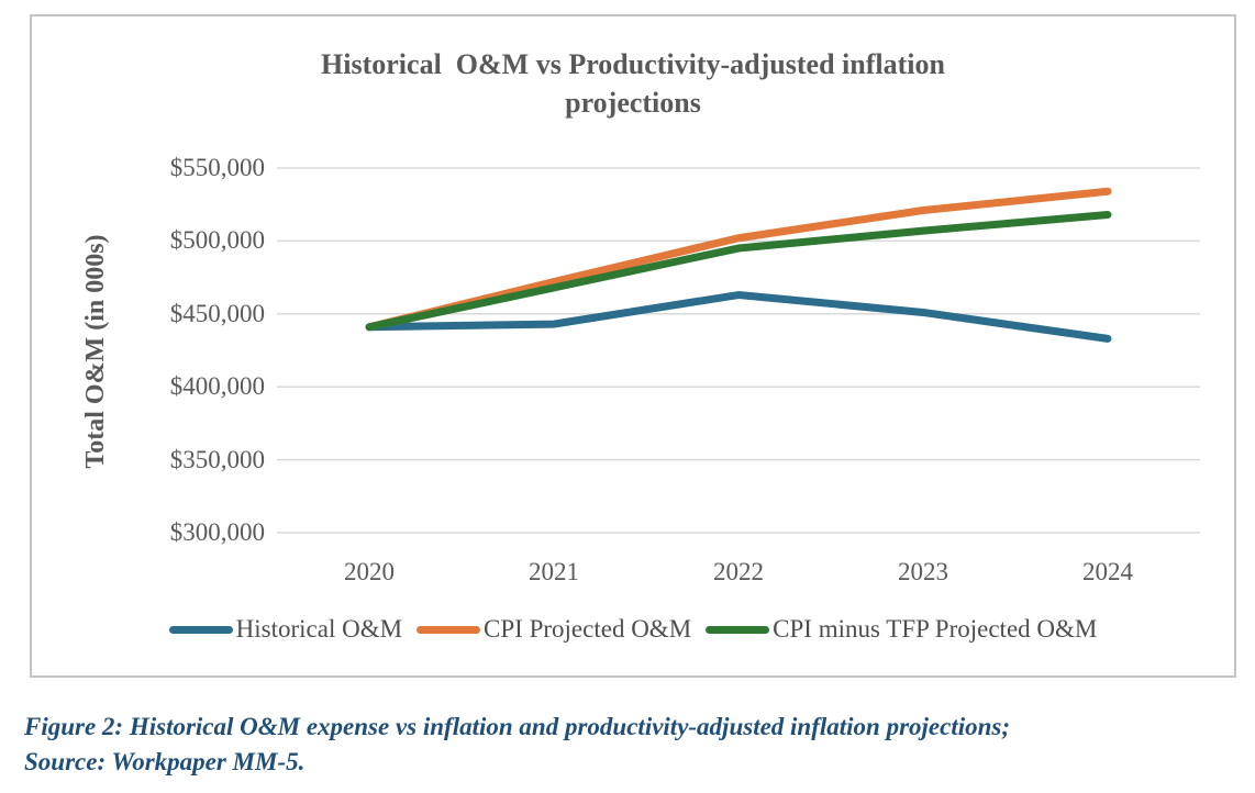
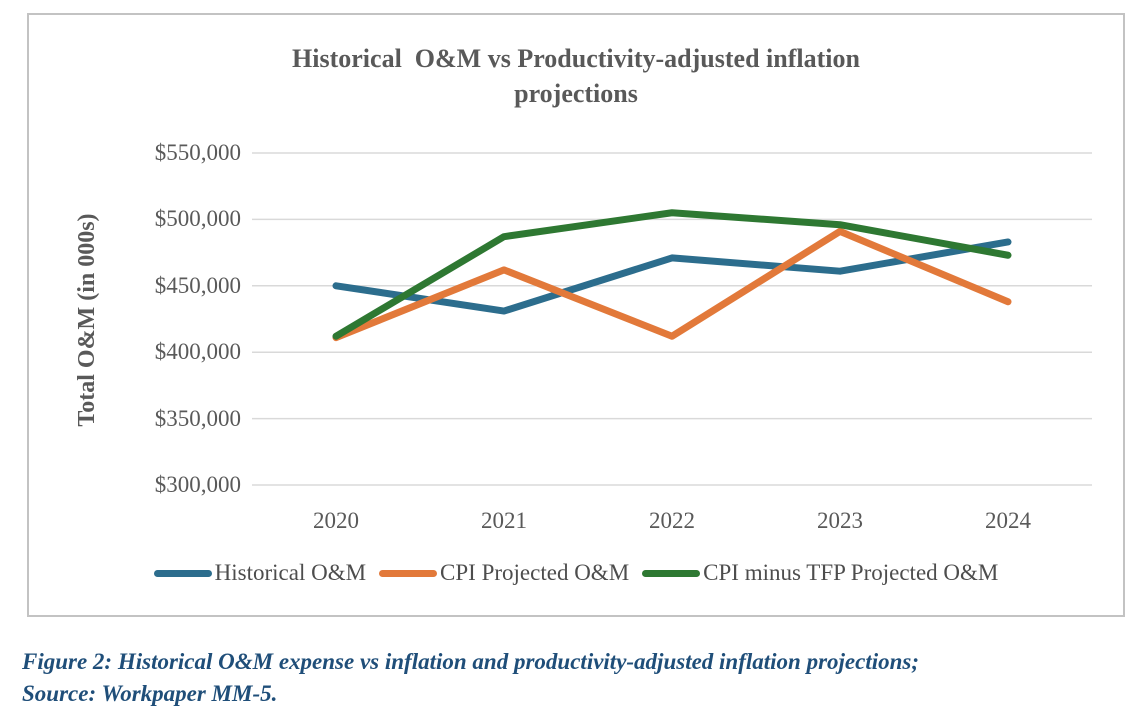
Historical O&M/2020: $441000 -> $450000
CPI Projected O&M/2020: $441000 -> $411000
CPI minus TFP Projected O&M/2020: $441000 -> $412000
Historical O&M/2021: $443000 -> $431000
CPI Projected O&M/2021: $472000 -> $462000
CPI minus TFP Projected O&M/2021: $468000 -> $487000
Historical O&M/2022: $463000 -> $471000
CPI Projected O&M/2022: $502000 -> $412000
CPI minus TFP Projected O&M/2022: $495000 -> $505000
Historical O&M/2023: $451000 -> $461000
CPI Projected O&M/2023: $521000 -> $491000
CPI minus TFP Projected O&M/2023: $507000 -> $496000
Historical O&M/2024: $433000 -> $483000
CPI Projected O&M/2024: $534000 -> $438000
CPI minus TFP Projected O&M/2024: $518000 -> $473000
